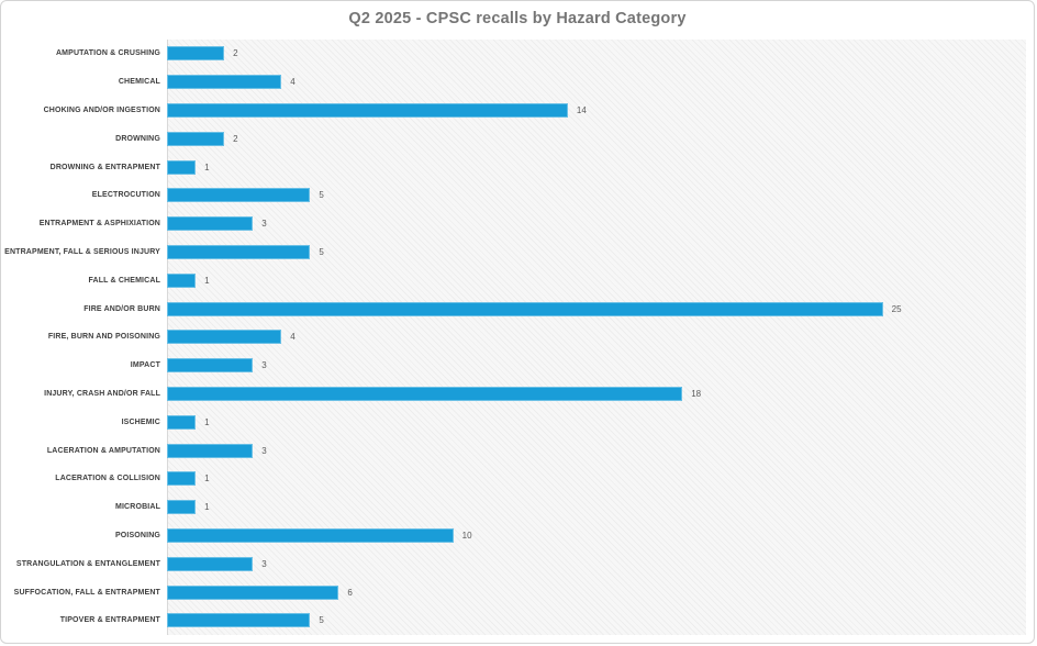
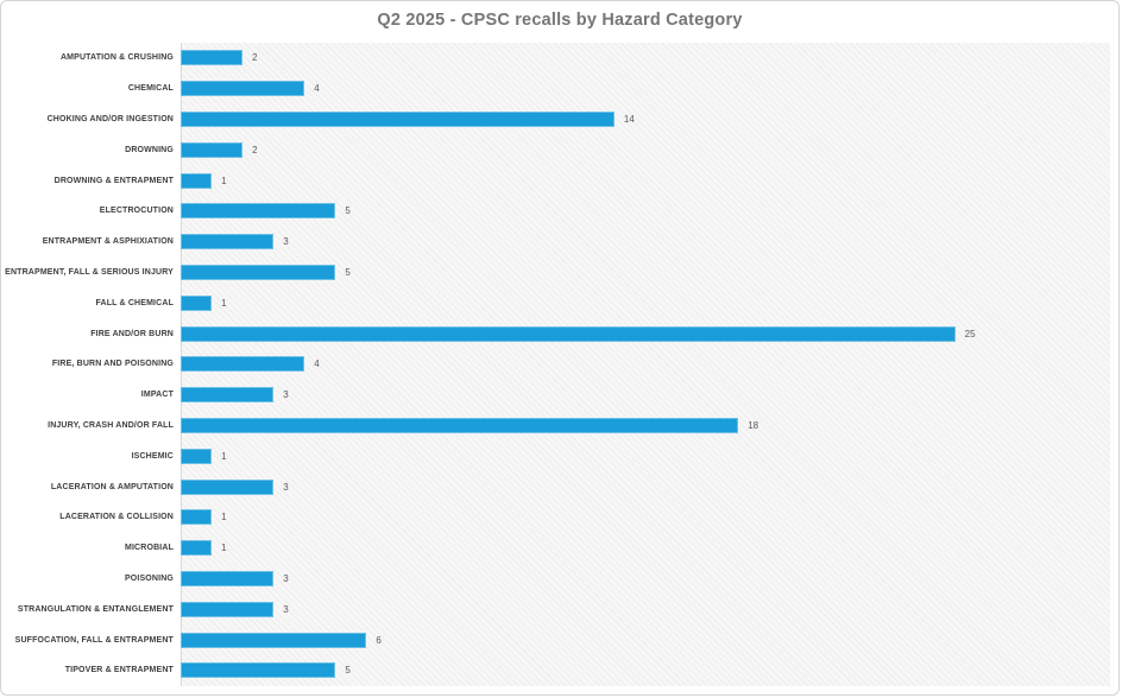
POISONING: 10 -> 3
